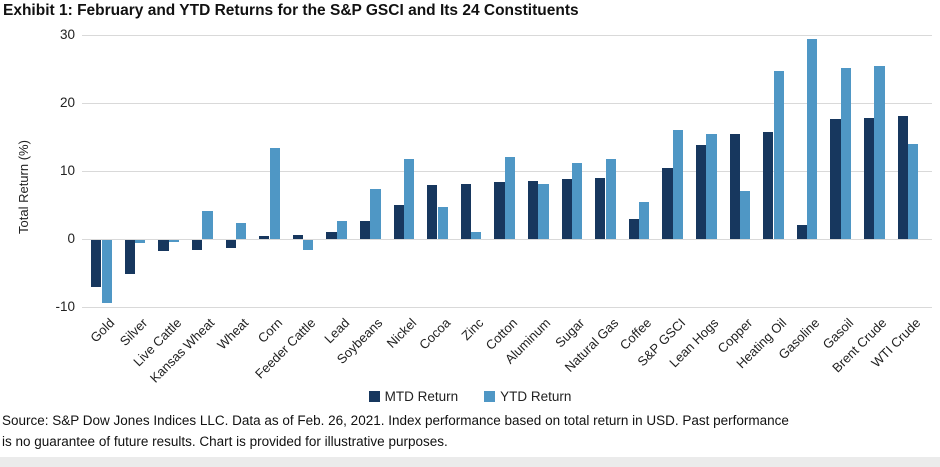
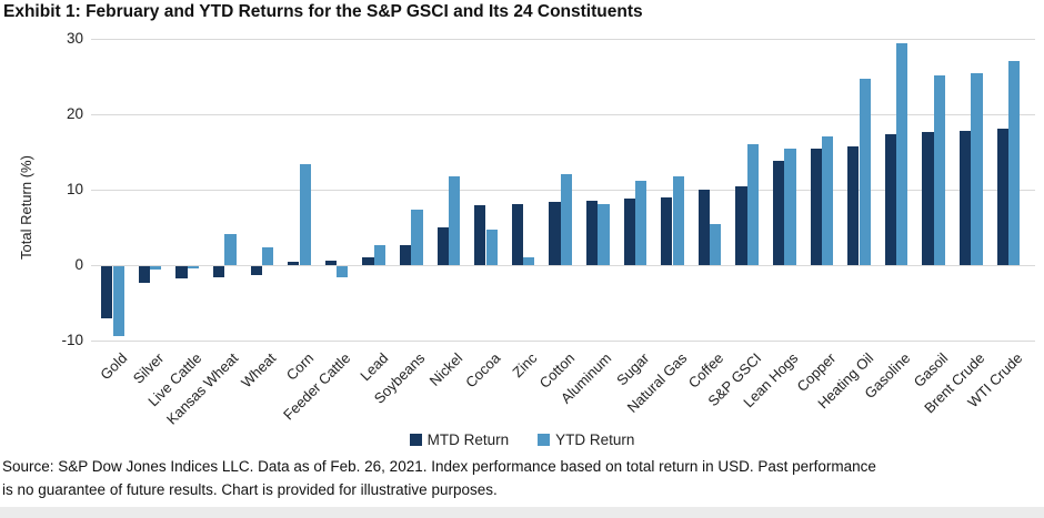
MTD Return/Silver: -5 -> -2
MTD Return/Coffee: 3 -> 10
YTD Return/Copper: 7 -> 17
MTD Return/Gasoline: 2 -> 17
YTD Return/WTI Crude: 14 -> 27
